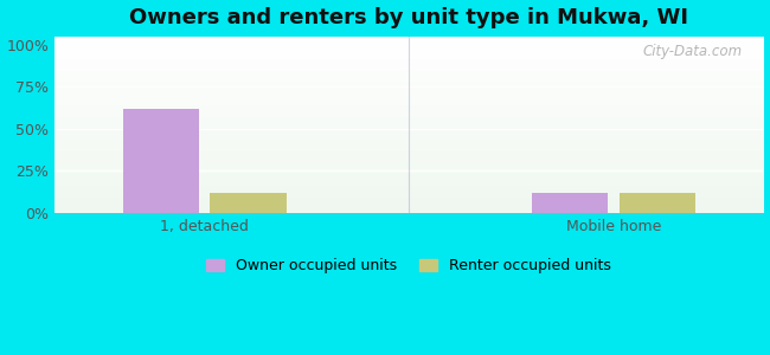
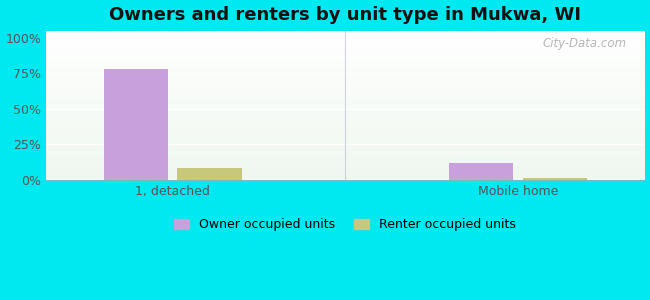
Owner occupied units/1, detached: 62% -> 78%
Renter occupied units/1, detached: 12% -> 8%
Renter occupied units/Mobile home: 12% -> 2%
